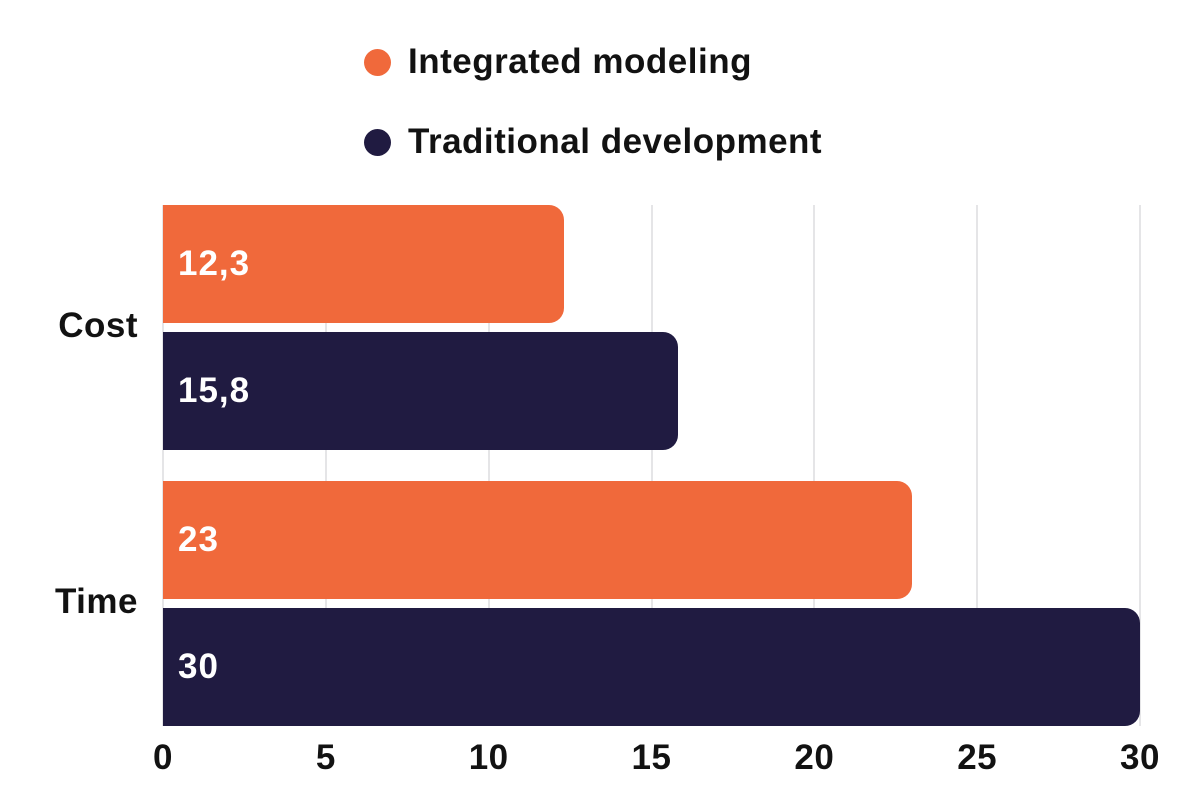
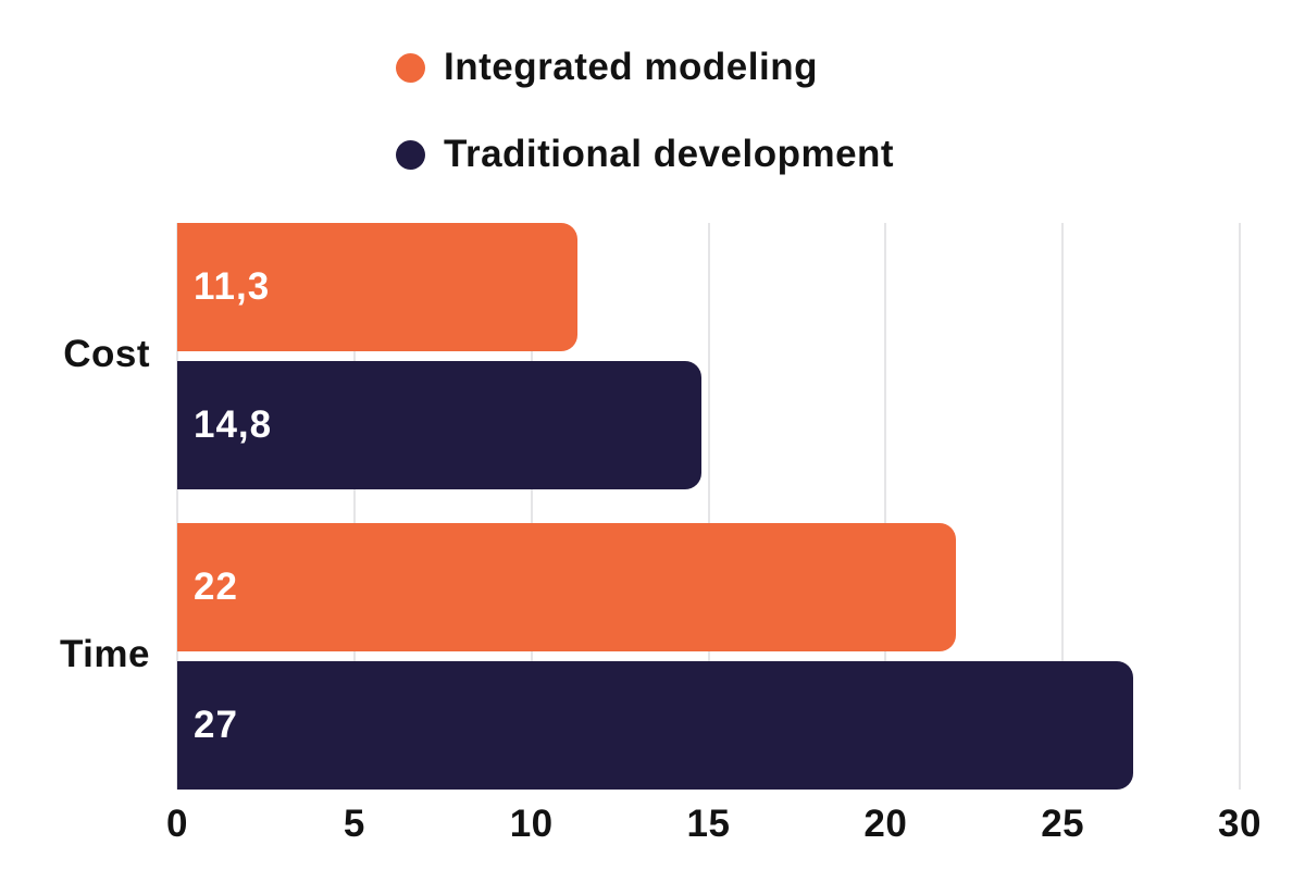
Integrated modeling/Cost: 12,3 -> 11,3
Traditional development/Cost: 15,8 -> 14,8
Integrated modeling/Time: 23 -> 22
Traditional development/Time: 30 -> 27
